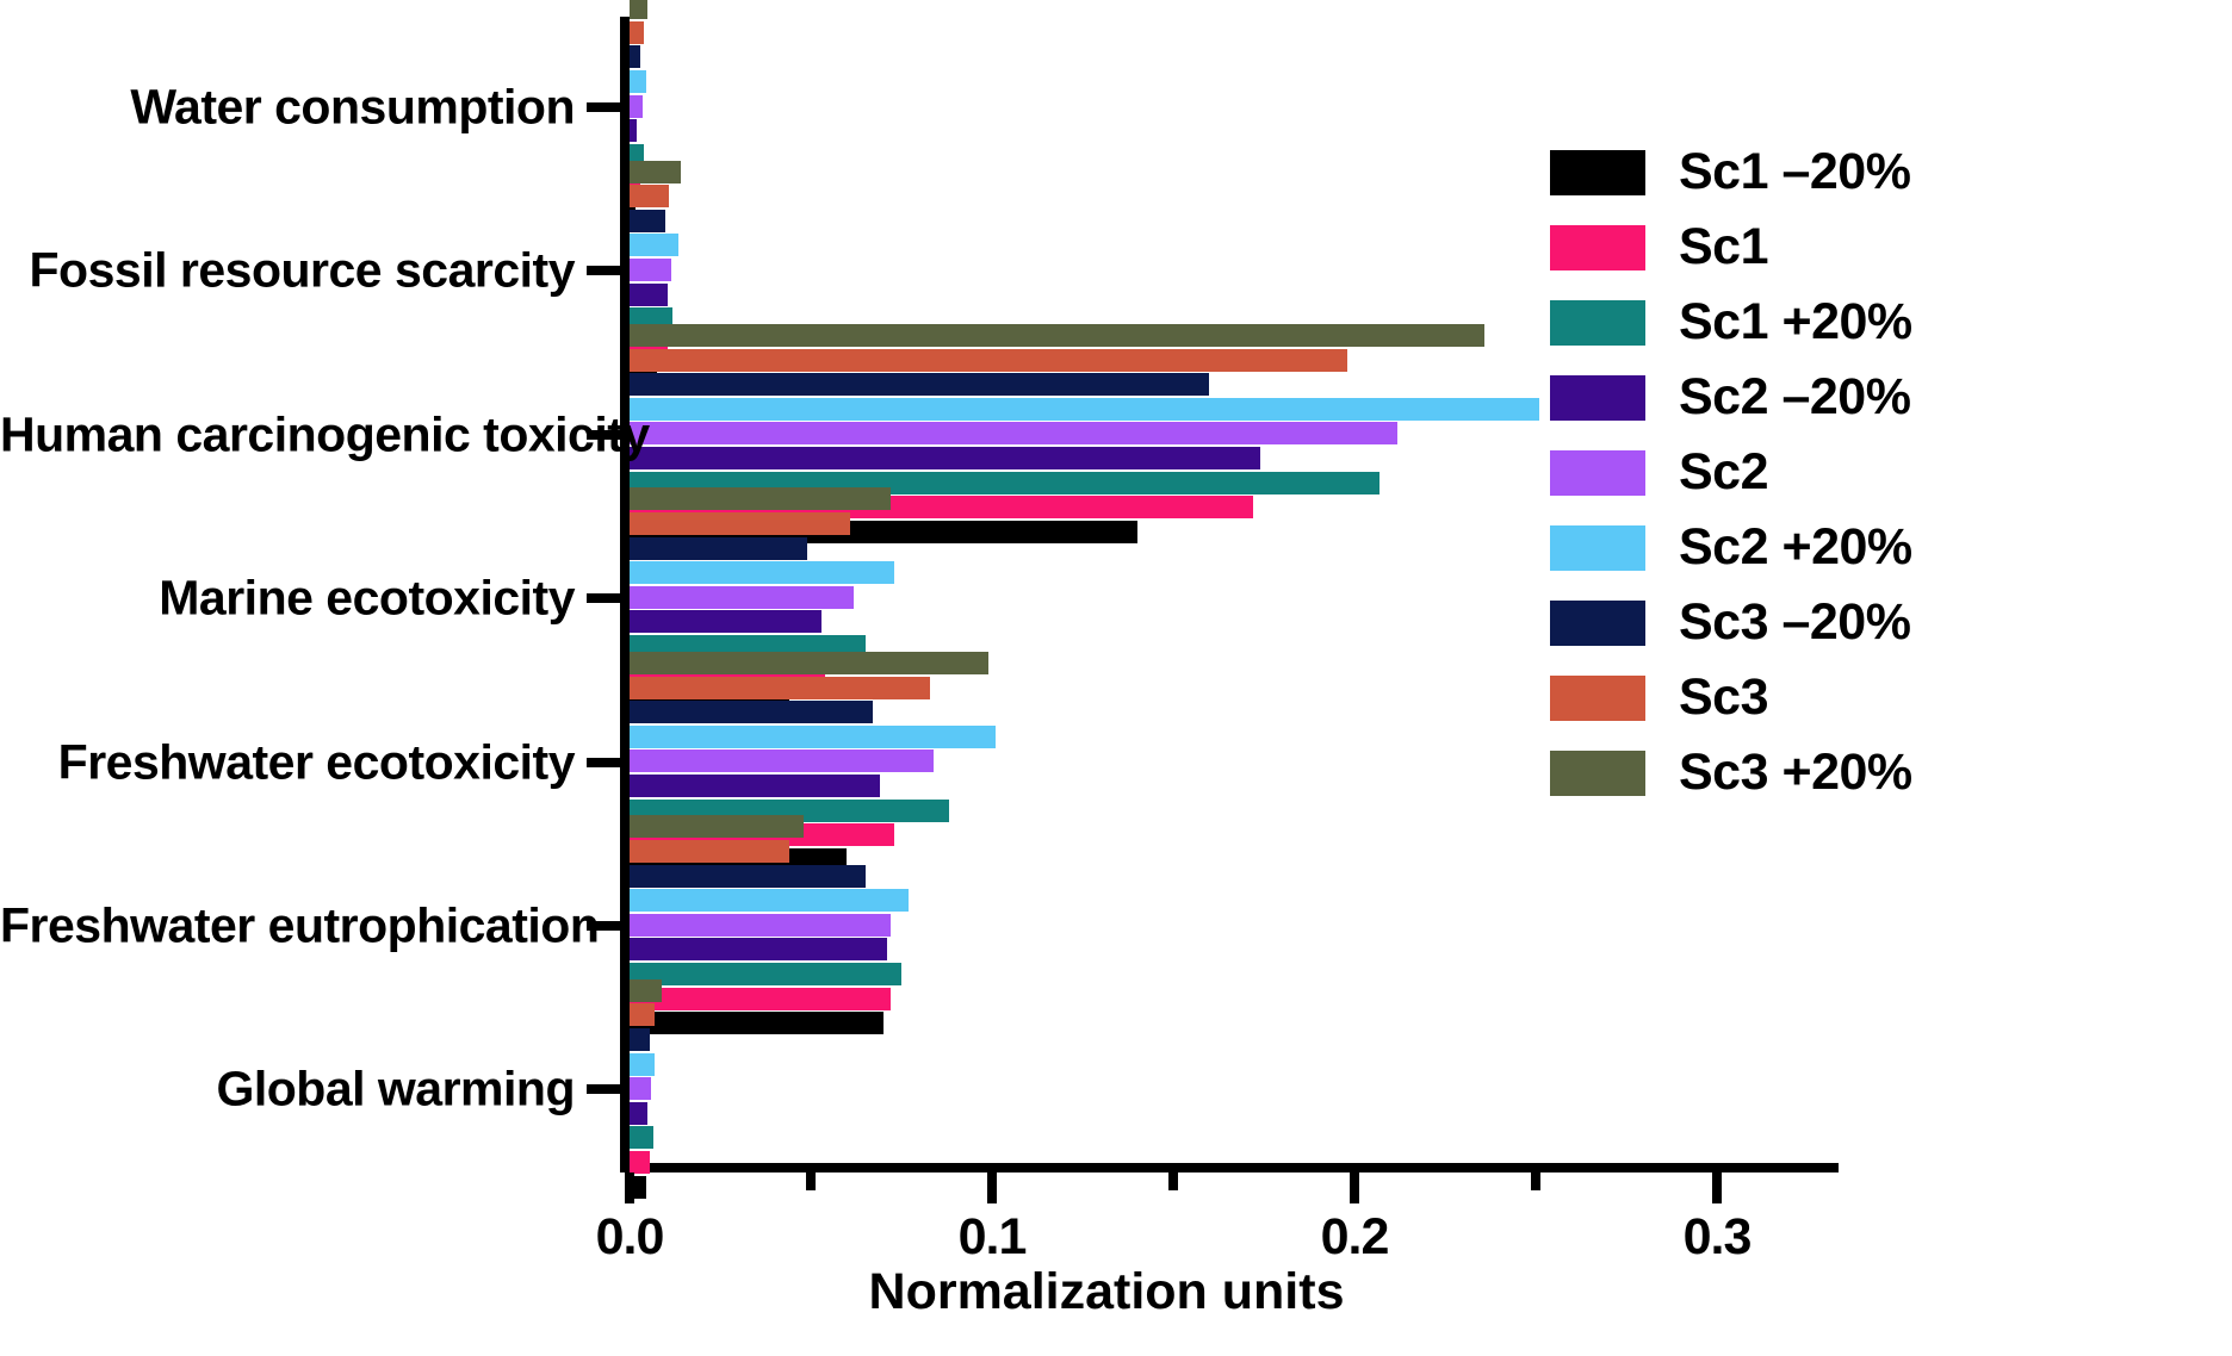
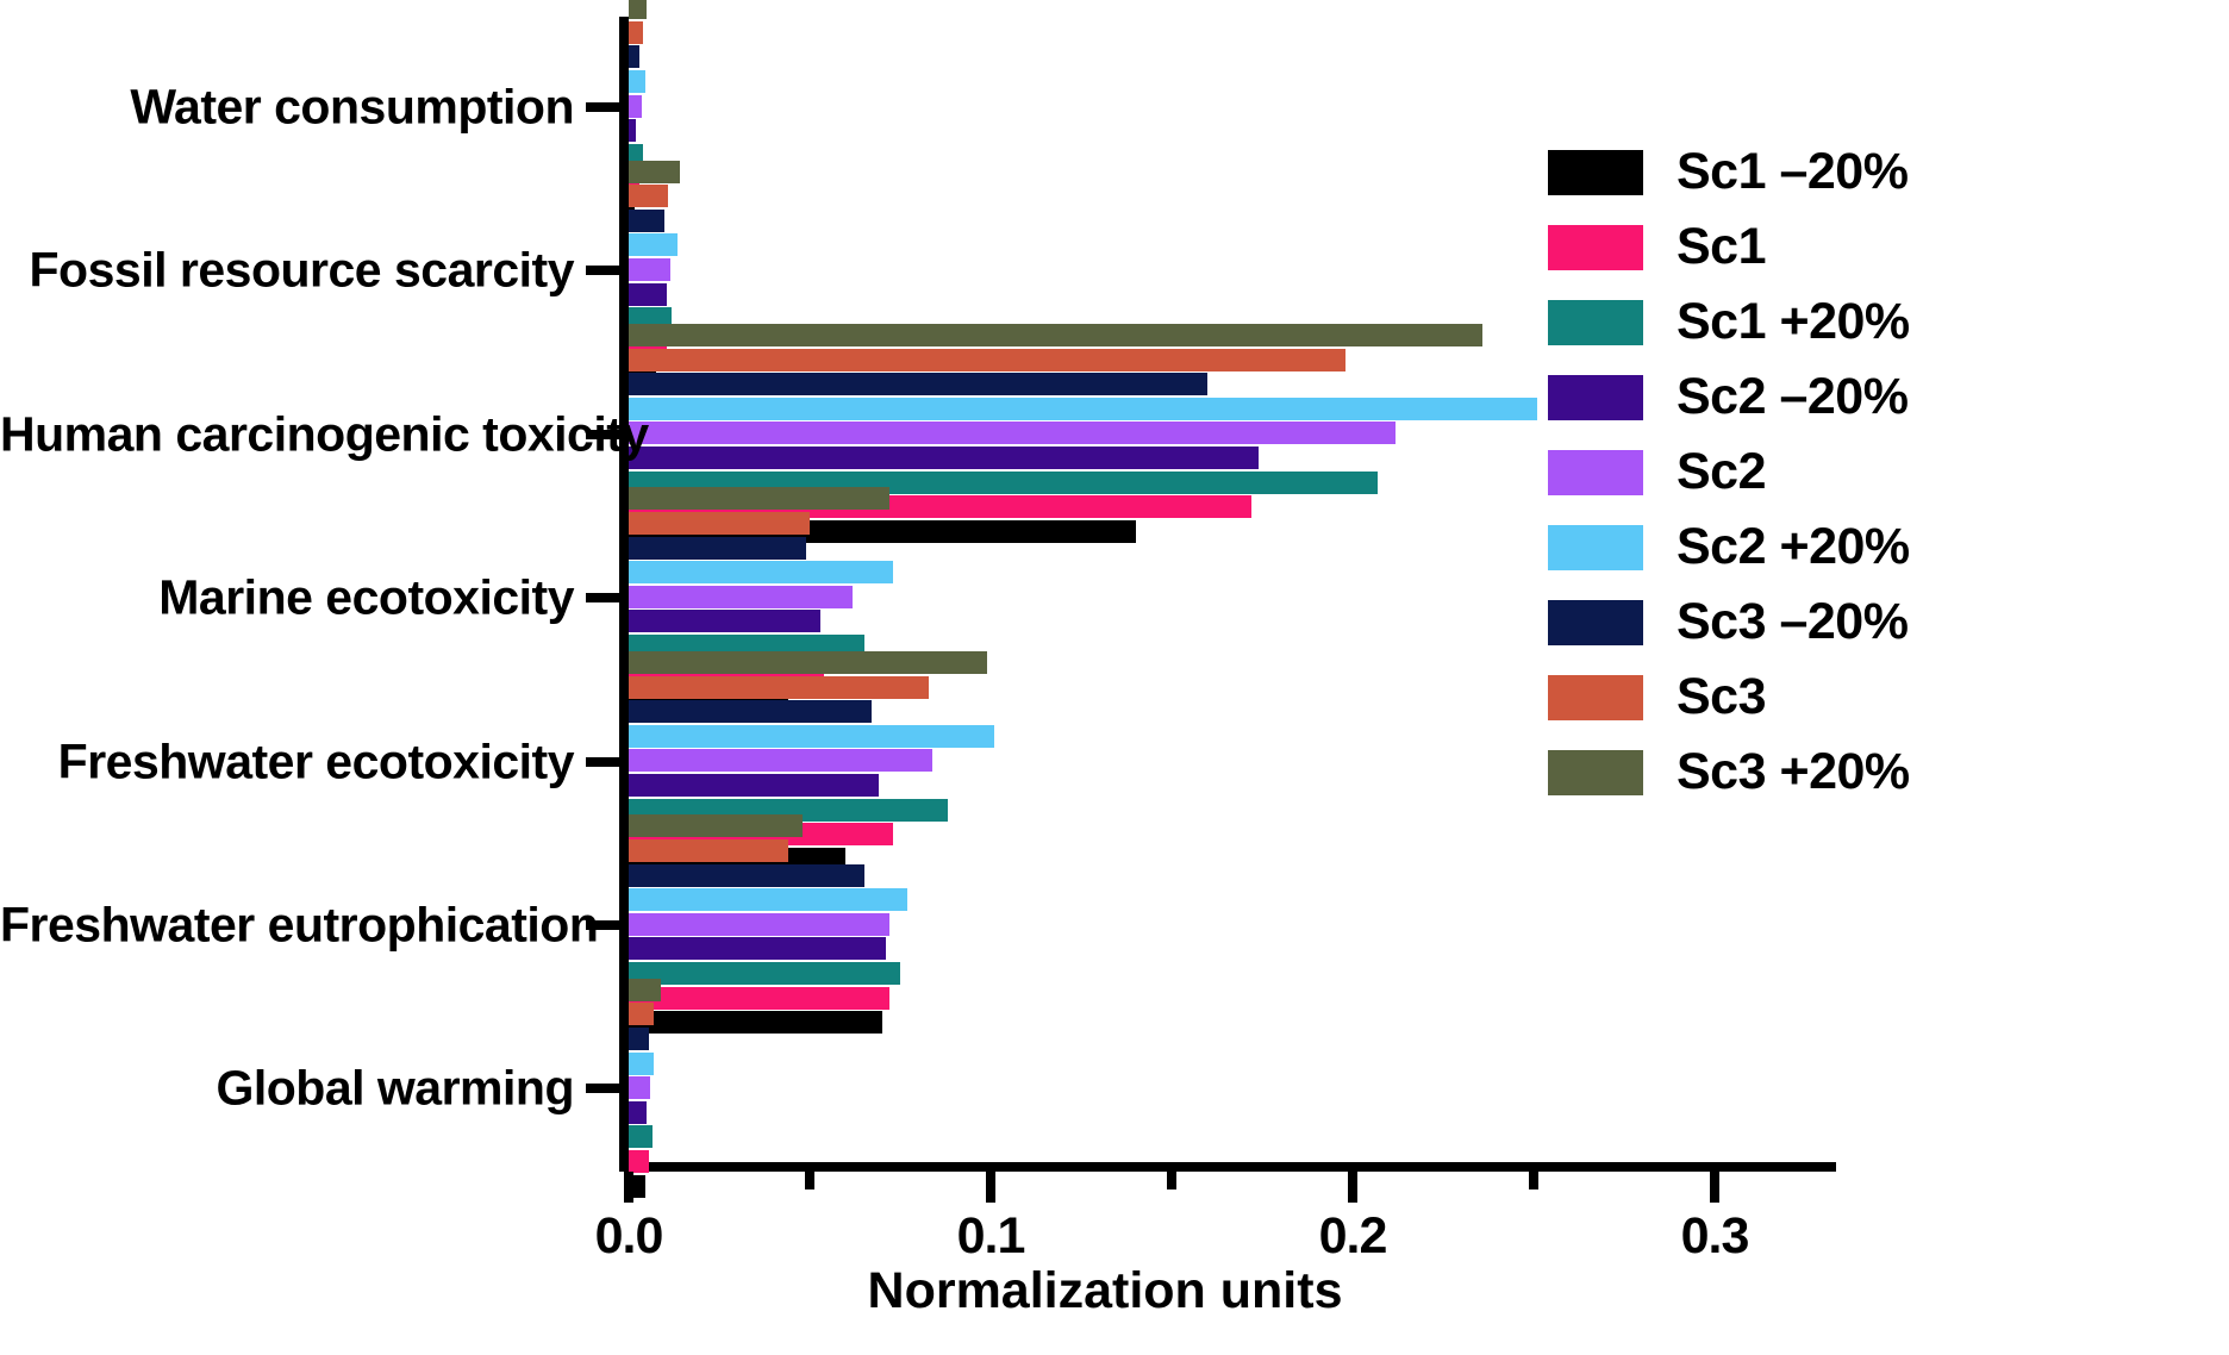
Sc3/Marine ecotoxicity: 0.061 -> 0.050
